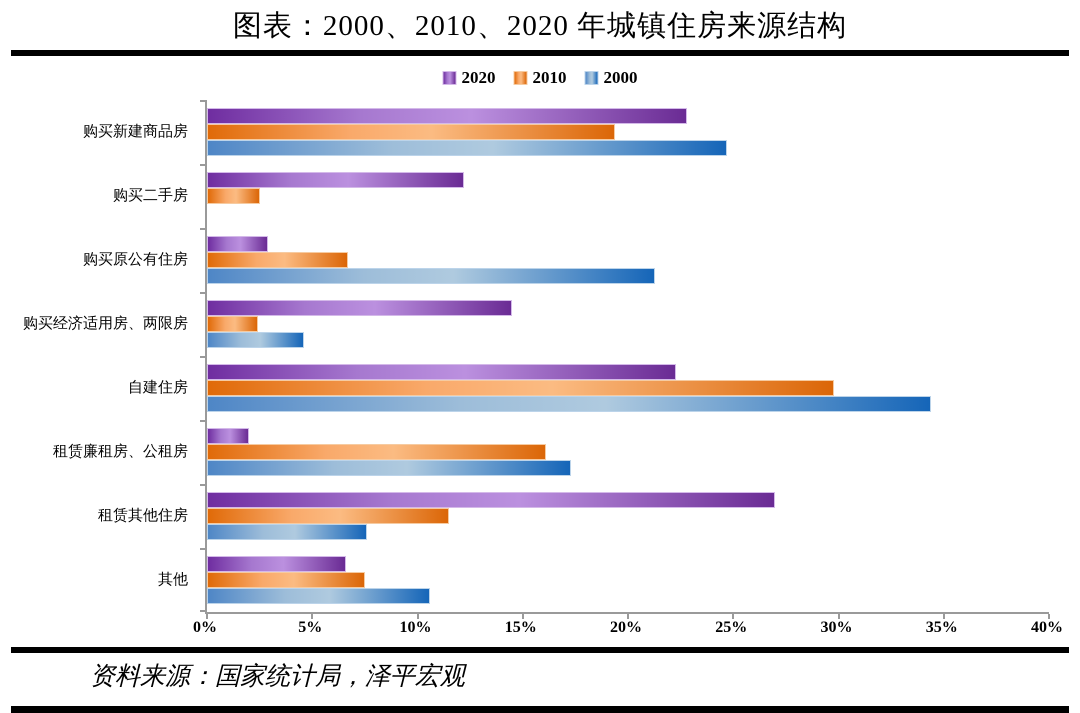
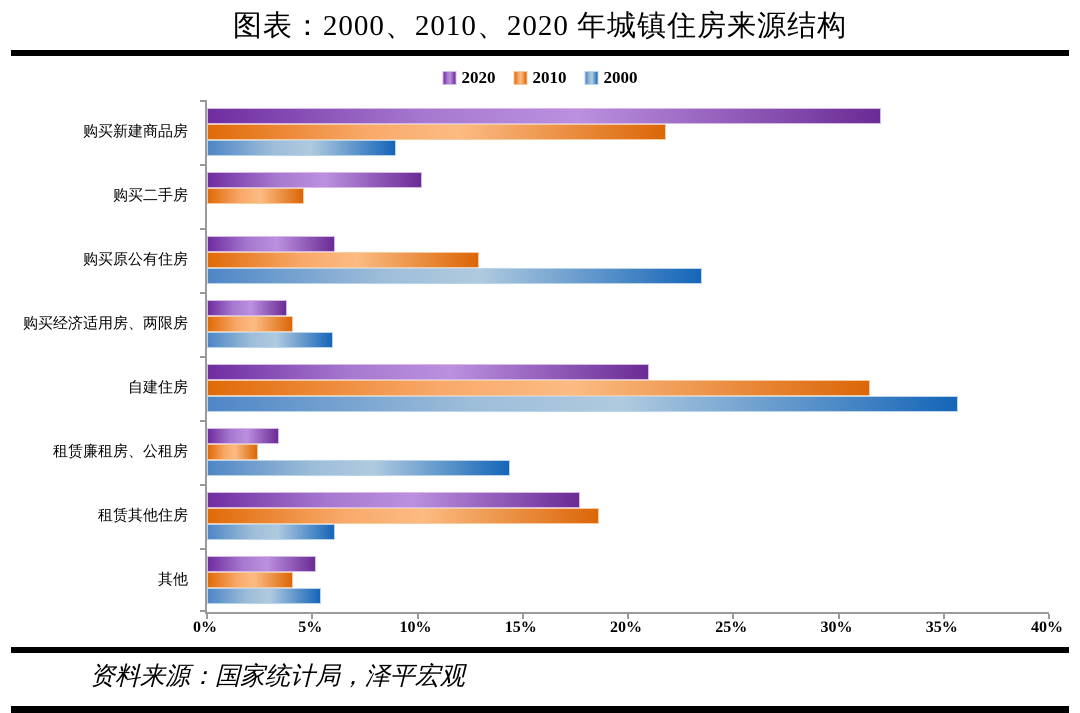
2020/购买新建商品房: 22.8% -> 32.0%
2010/购买新建商品房: 19.4% -> 21.8%
2000/购买新建商品房: 24.7% -> 9.0%
2020/购买二手房: 12.2% -> 10.2%
2010/购买二手房: 2.5% -> 4.6%
2020/购买原公有住房: 2.9% -> 6.1%
2010/购买原公有住房: 6.7% -> 12.9%
2000/购买原公有住房: 21.3% -> 23.5%
2020/购买经济适用房、两限房: 14.5% -> 3.8%
2010/购买经济适用房、两限房: 2.4% -> 4.1%
2000/购买经济适用房、两限房: 4.6% -> 6.0%
2020/自建住房: 22.3% -> 21.0%
2010/自建住房: 29.8% -> 31.5%
2000/自建住房: 34.4% -> 35.7%
2020/租赁廉租房、公租房: 2.0% -> 3.4%
2010/租赁廉租房、公租房: 16.1% -> 2.4%
2000/租赁廉租房、公租房: 17.3% -> 14.4%
2020/租赁其他住房: 27.0% -> 17.7%
2010/租赁其他住房: 11.5% -> 18.6%
2000/租赁其他住房: 7.6% -> 6.1%
2020/其他: 6.6% -> 5.2%
2010/其他: 7.5% -> 4.1%
2000/其他: 10.6% -> 5.4%
